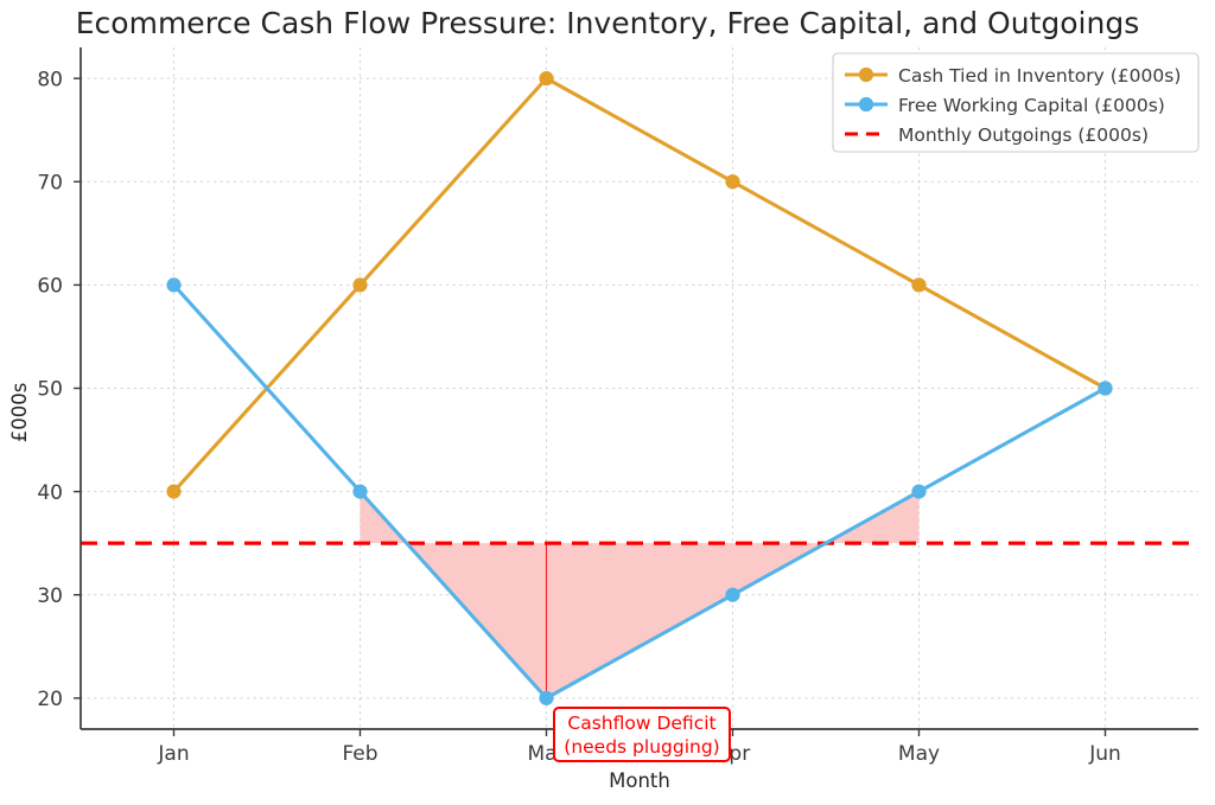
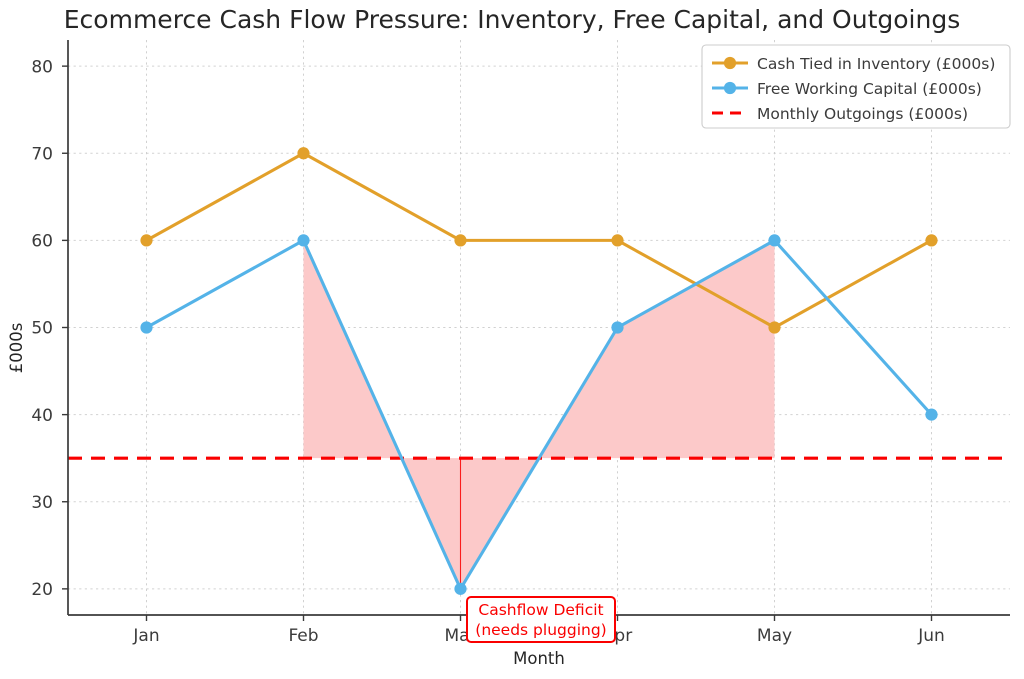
Cash Tied in Inventory (£000s)/Jan: 40 -> 60
Free Working Capital (£000s)/Jan: 60 -> 50
Cash Tied in Inventory (£000s)/Feb: 60 -> 70
Free Working Capital (£000s)/Feb: 40 -> 60
Cash Tied in Inventory (£000s)/Mar: 80 -> 60
Cash Tied in Inventory (£000s)/Apr: 70 -> 60
Free Working Capital (£000s)/Apr: 30 -> 50
Cash Tied in Inventory (£000s)/May: 60 -> 50
Free Working Capital (£000s)/May: 40 -> 60
Cash Tied in Inventory (£000s)/Jun: 50 -> 60
Free Working Capital (£000s)/Jun: 50 -> 40
